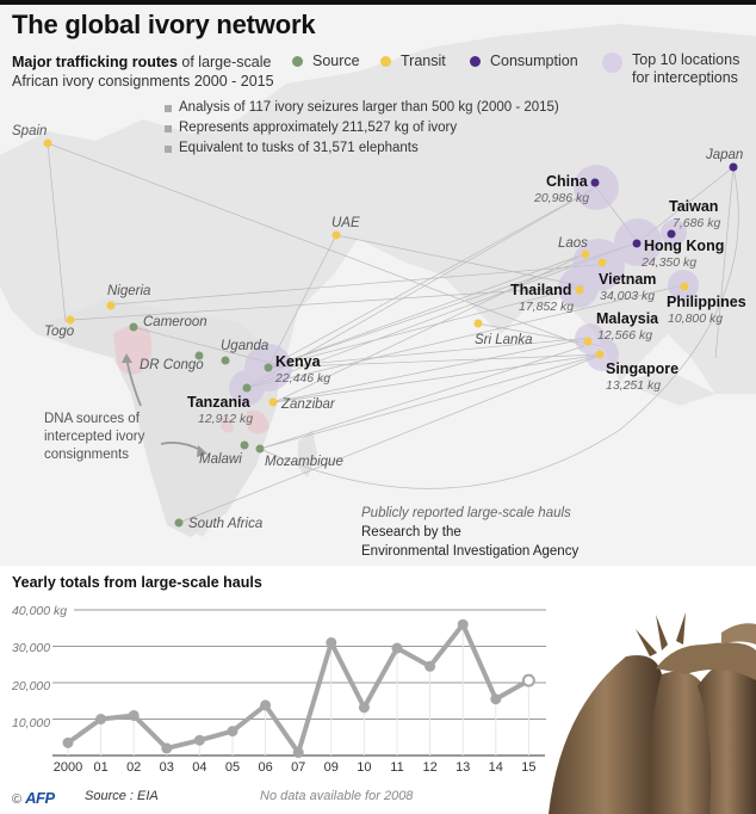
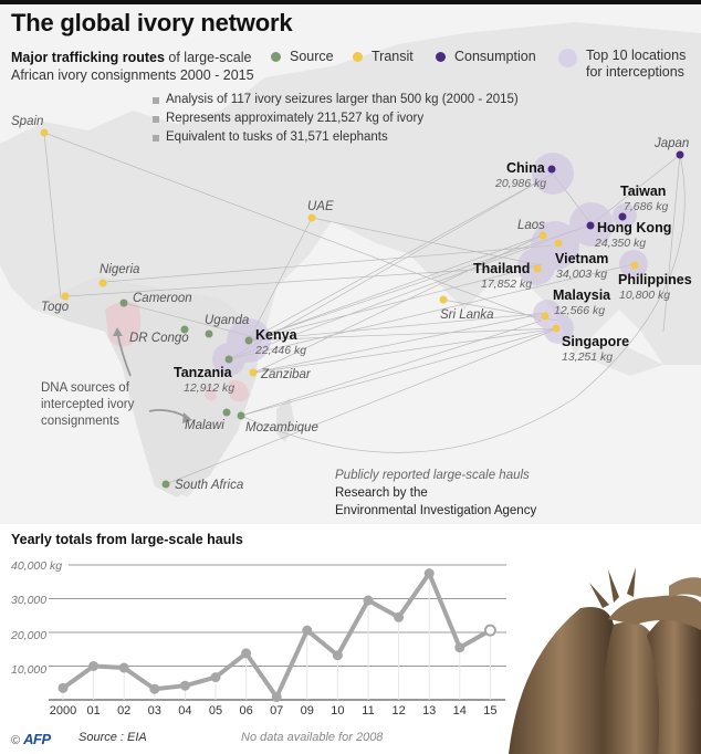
02: 11000 -> 10000
03: 2000 -> 3000
09: 31000 -> 21000
13: 36000 -> 38000
